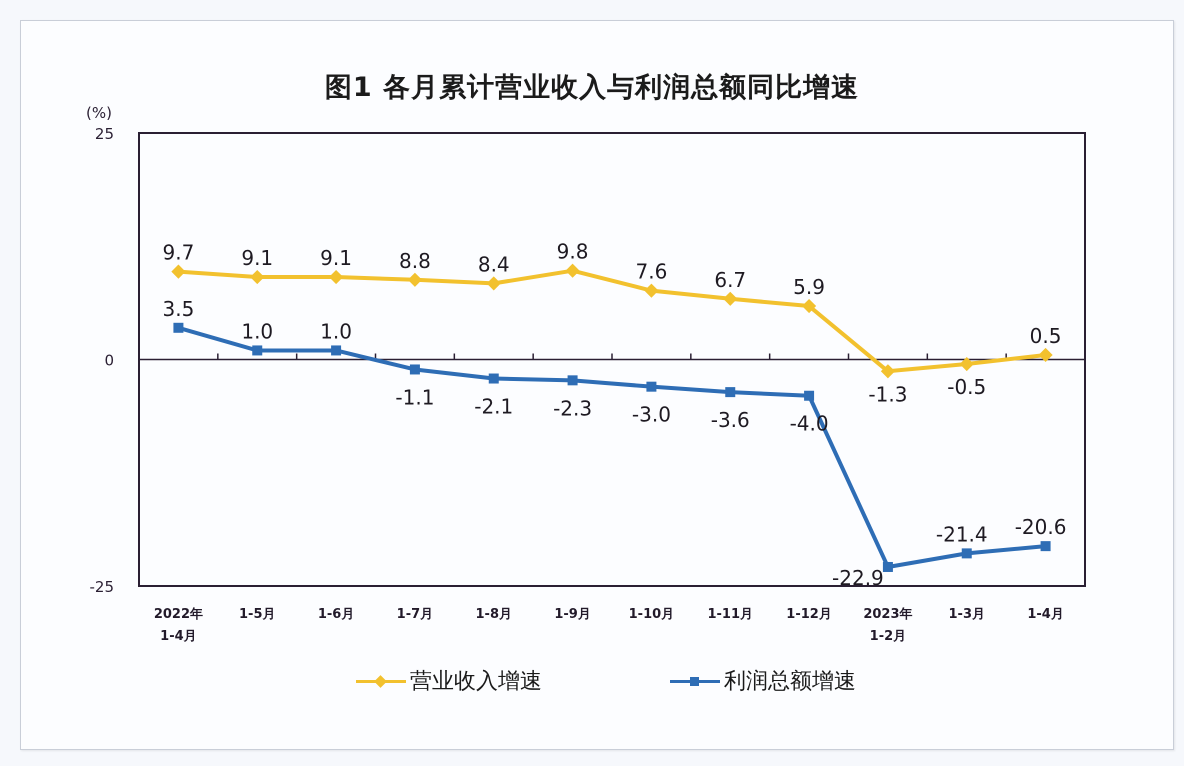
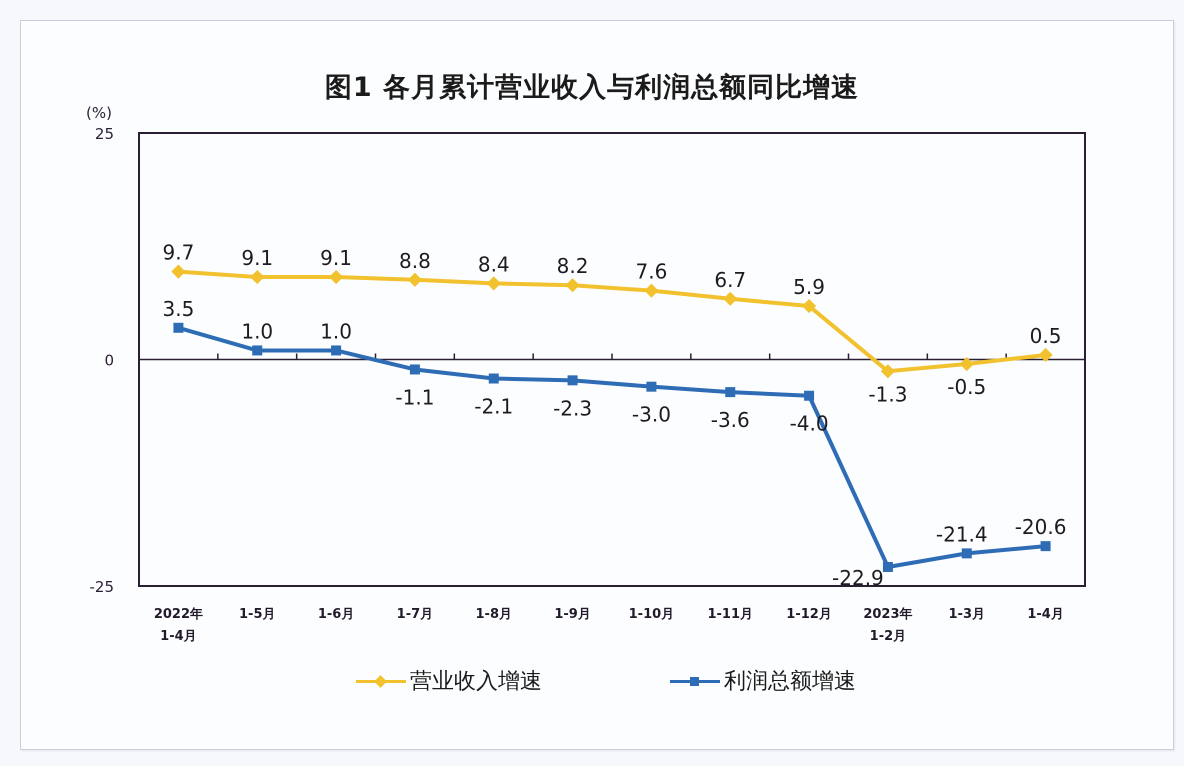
营业收入增速/1-9月: 9.8 -> 8.2
